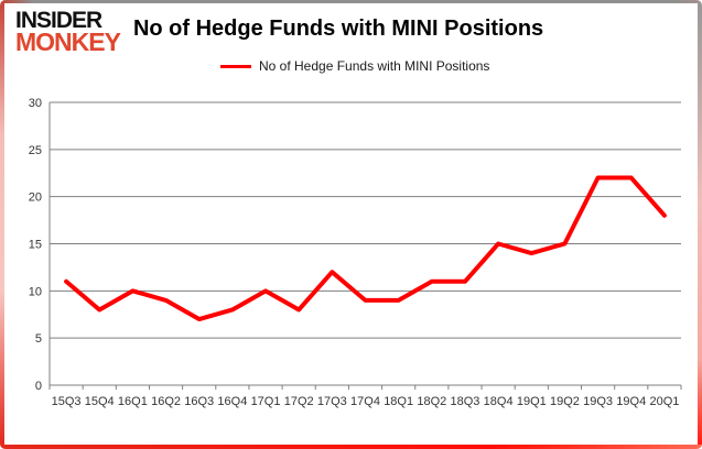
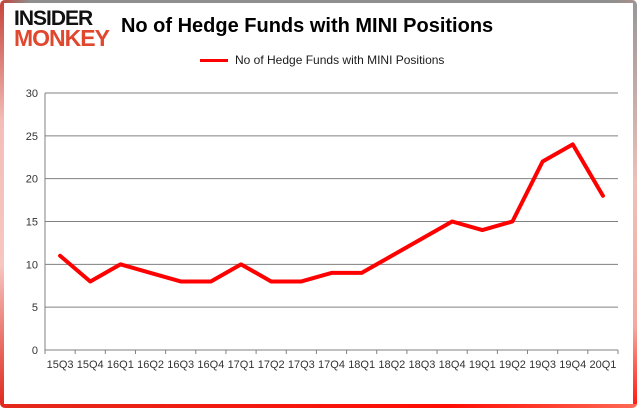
16Q3: 7 -> 8
17Q3: 12 -> 8
18Q3: 11 -> 13
19Q4: 22 -> 24
